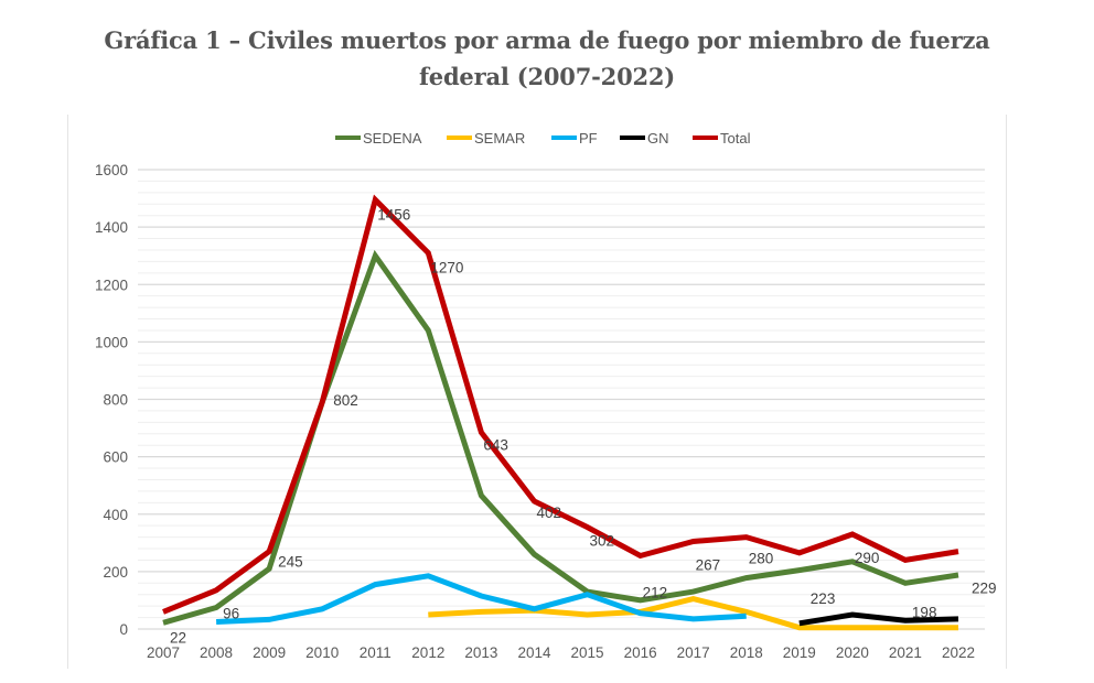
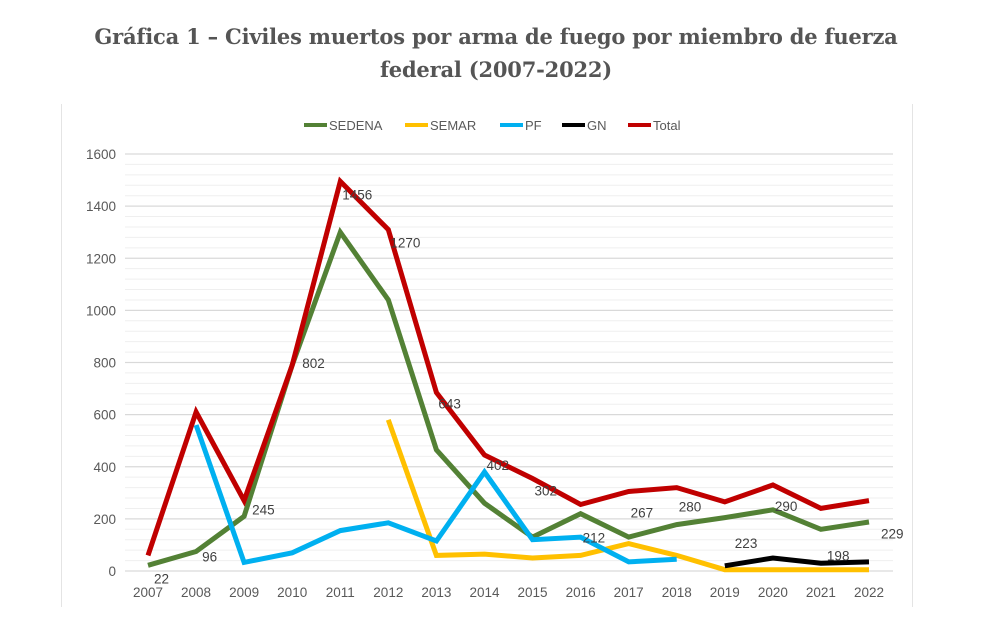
PF/2008: 20 -> 560
Total/2008: 140 -> 610
SEMAR/2012: 50 -> 580
PF/2014: 70 -> 380
SEDENA/2016: 100 -> 220
PF/2016: 60 -> 130
